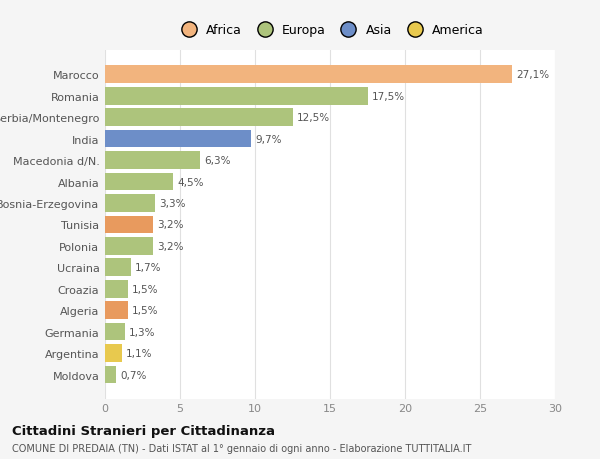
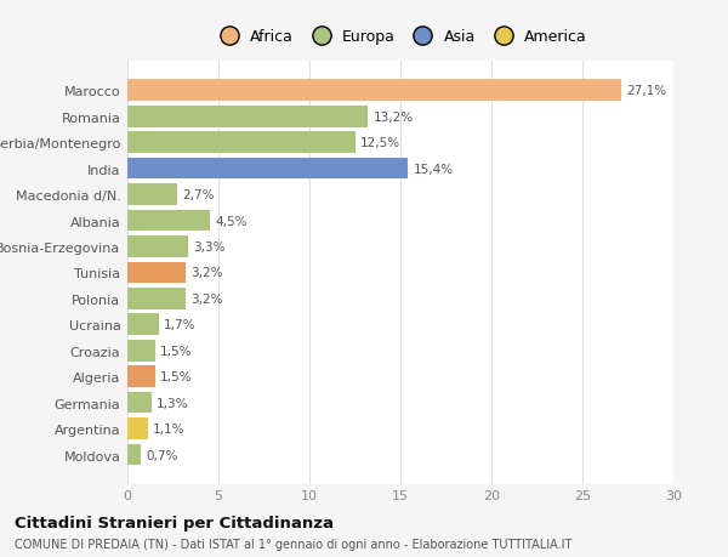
Romania: 17,5% -> 13,2%
India: 9,7% -> 15,4%
Macedonia d/N.: 6,3% -> 2,7%
